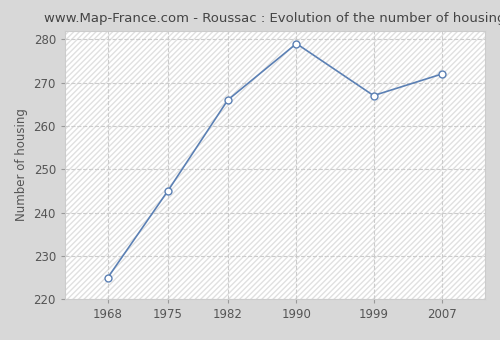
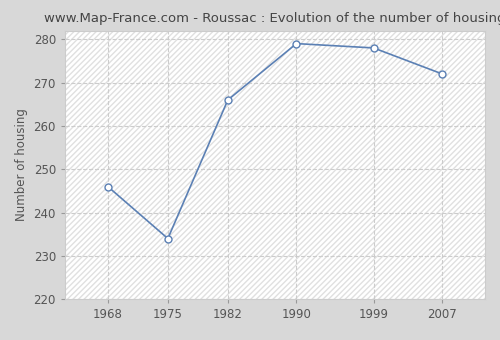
1968: 225 -> 246
1975: 245 -> 234
1999: 267 -> 278
